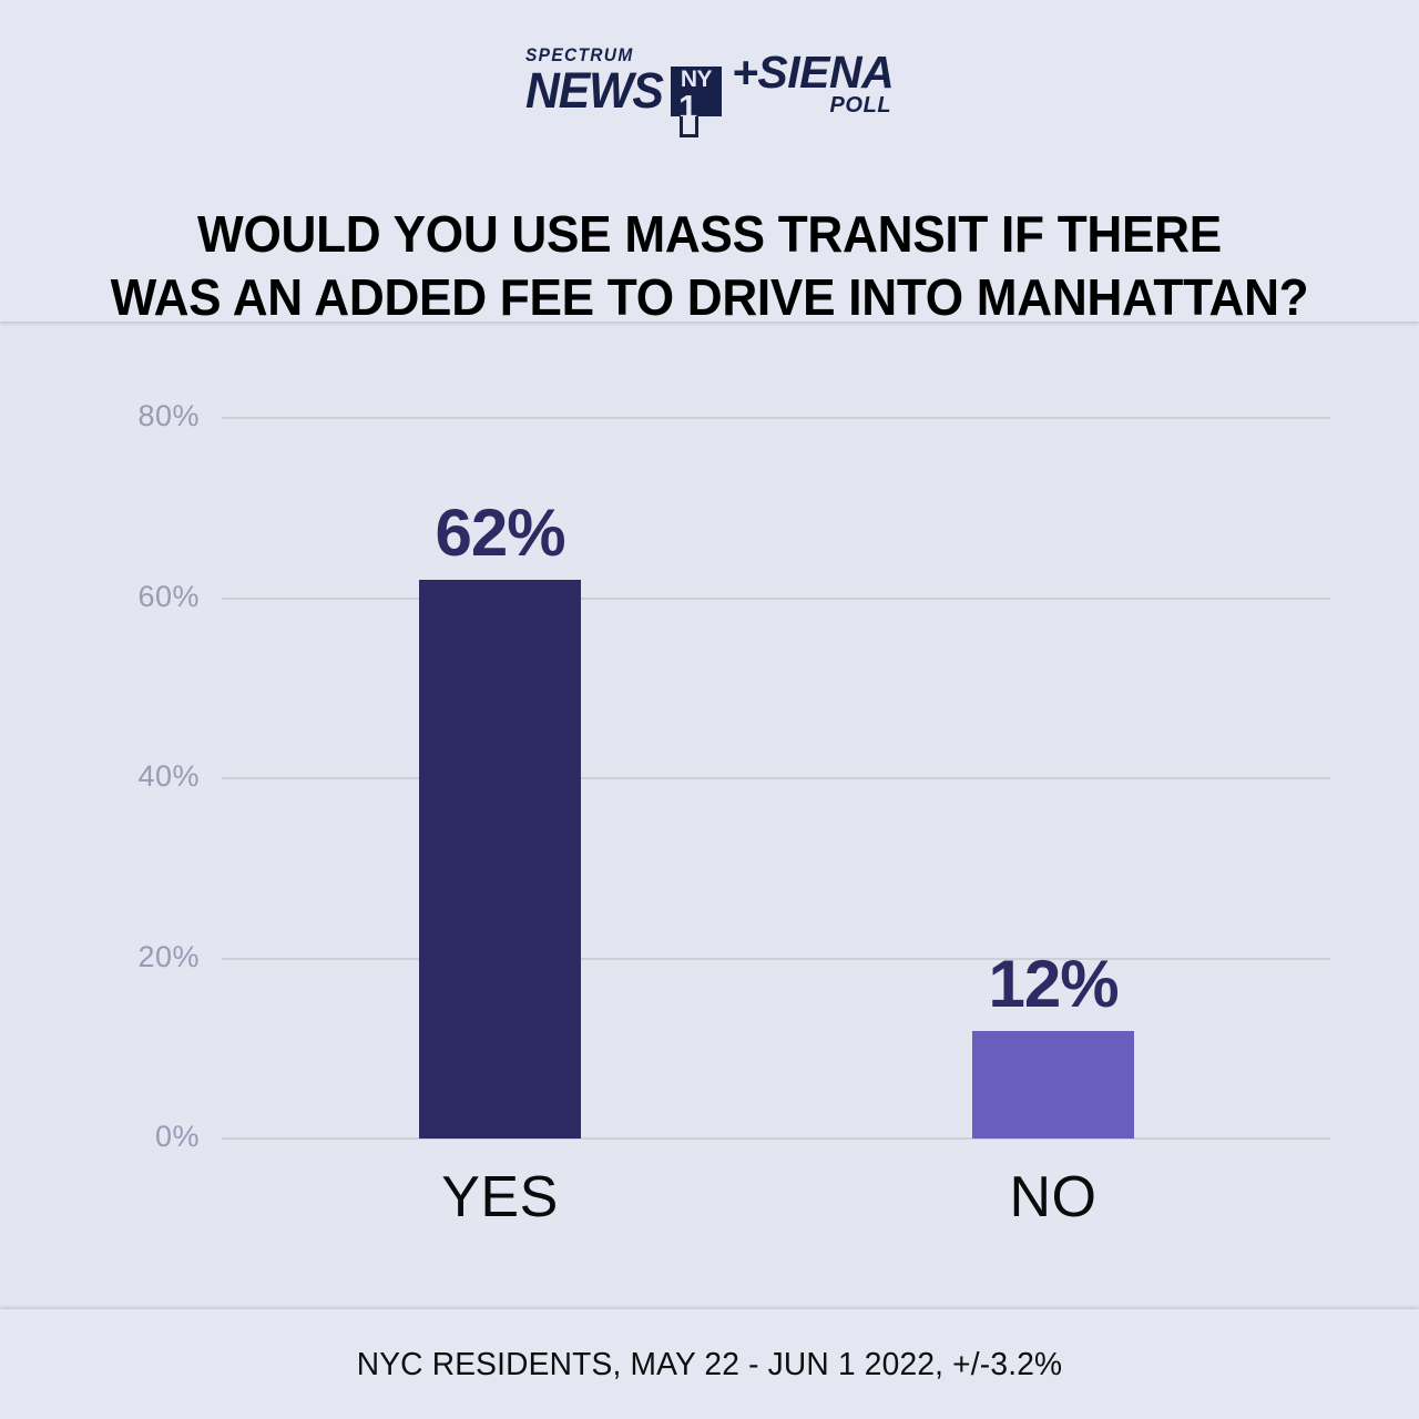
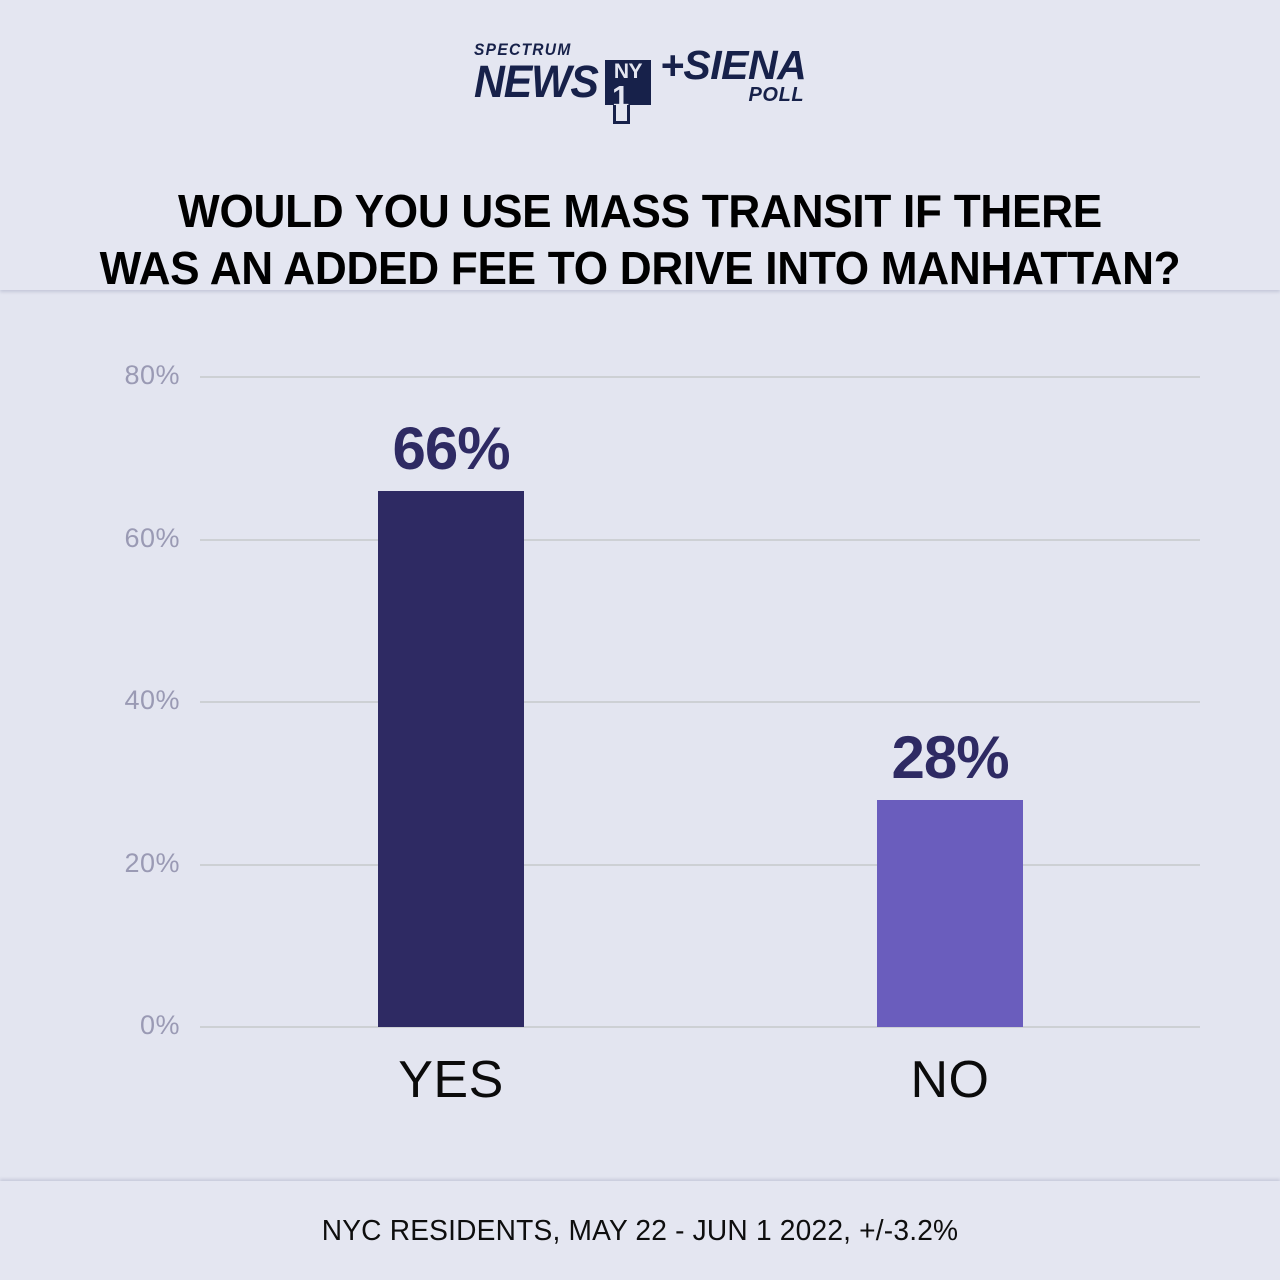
YES: 62% -> 66%
NO: 12% -> 28%
